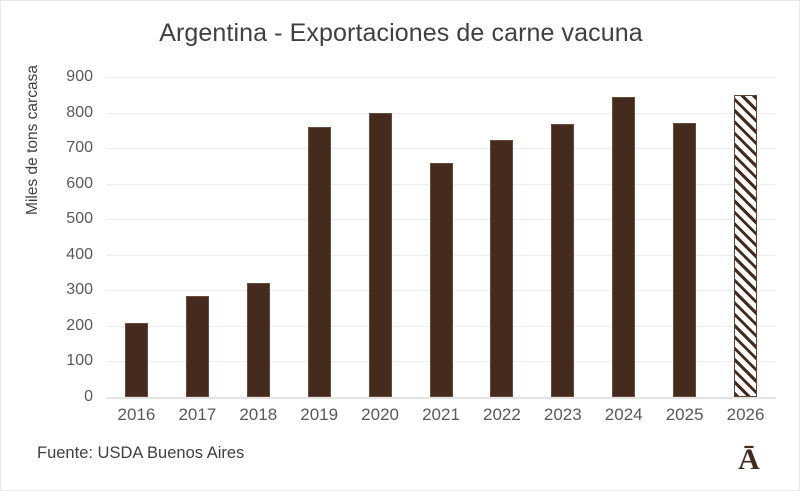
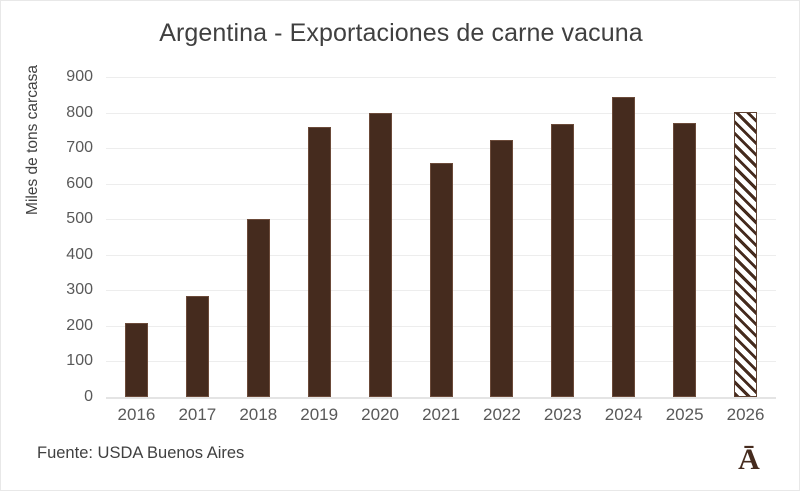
2018: 320 -> 500
2026: 850 -> 800
